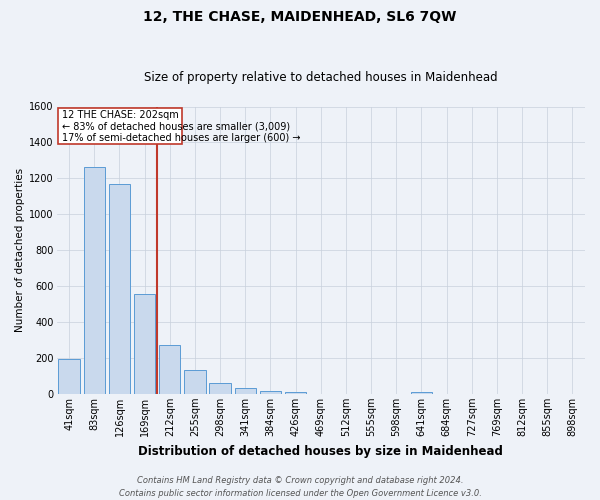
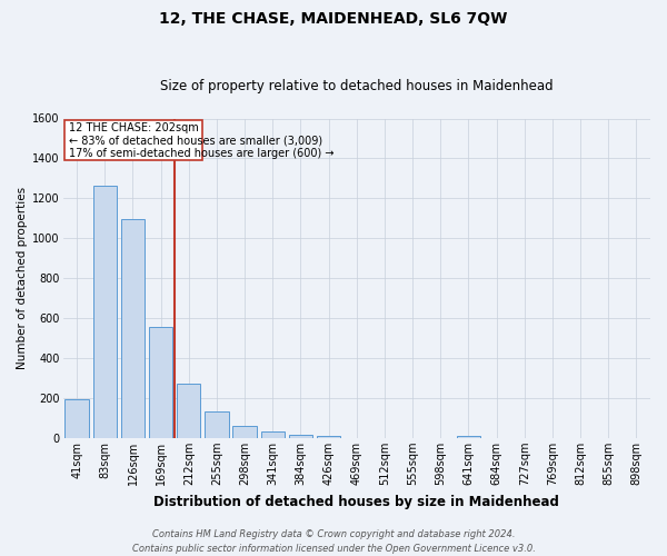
126sqm: 1170 -> 1100
